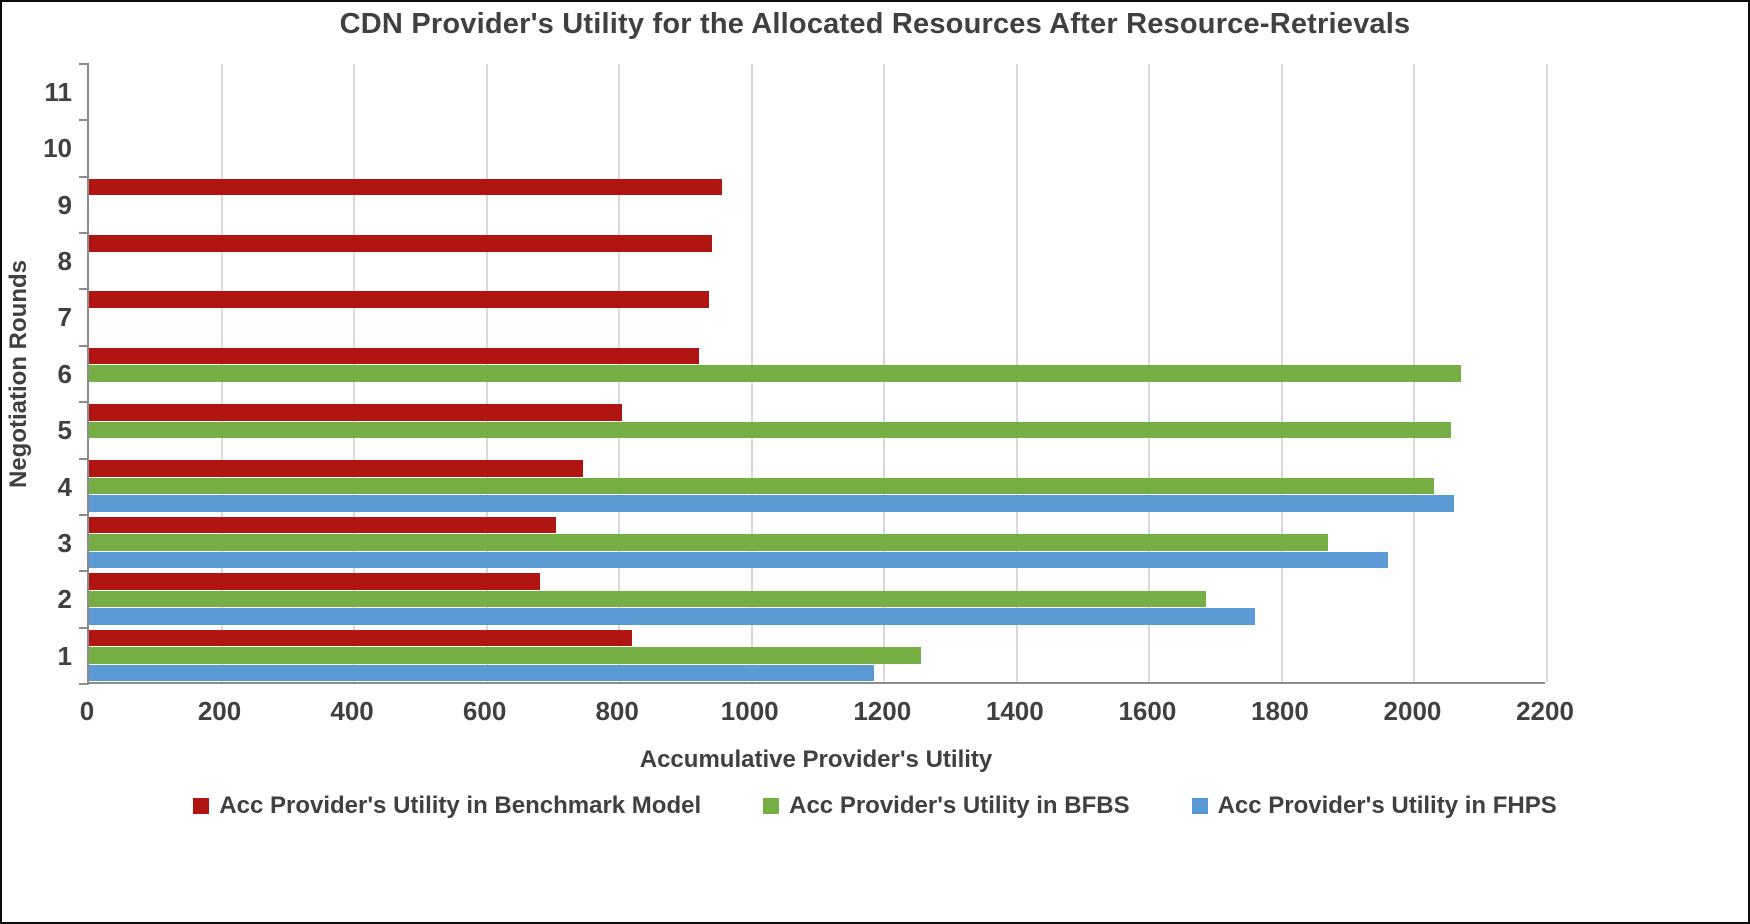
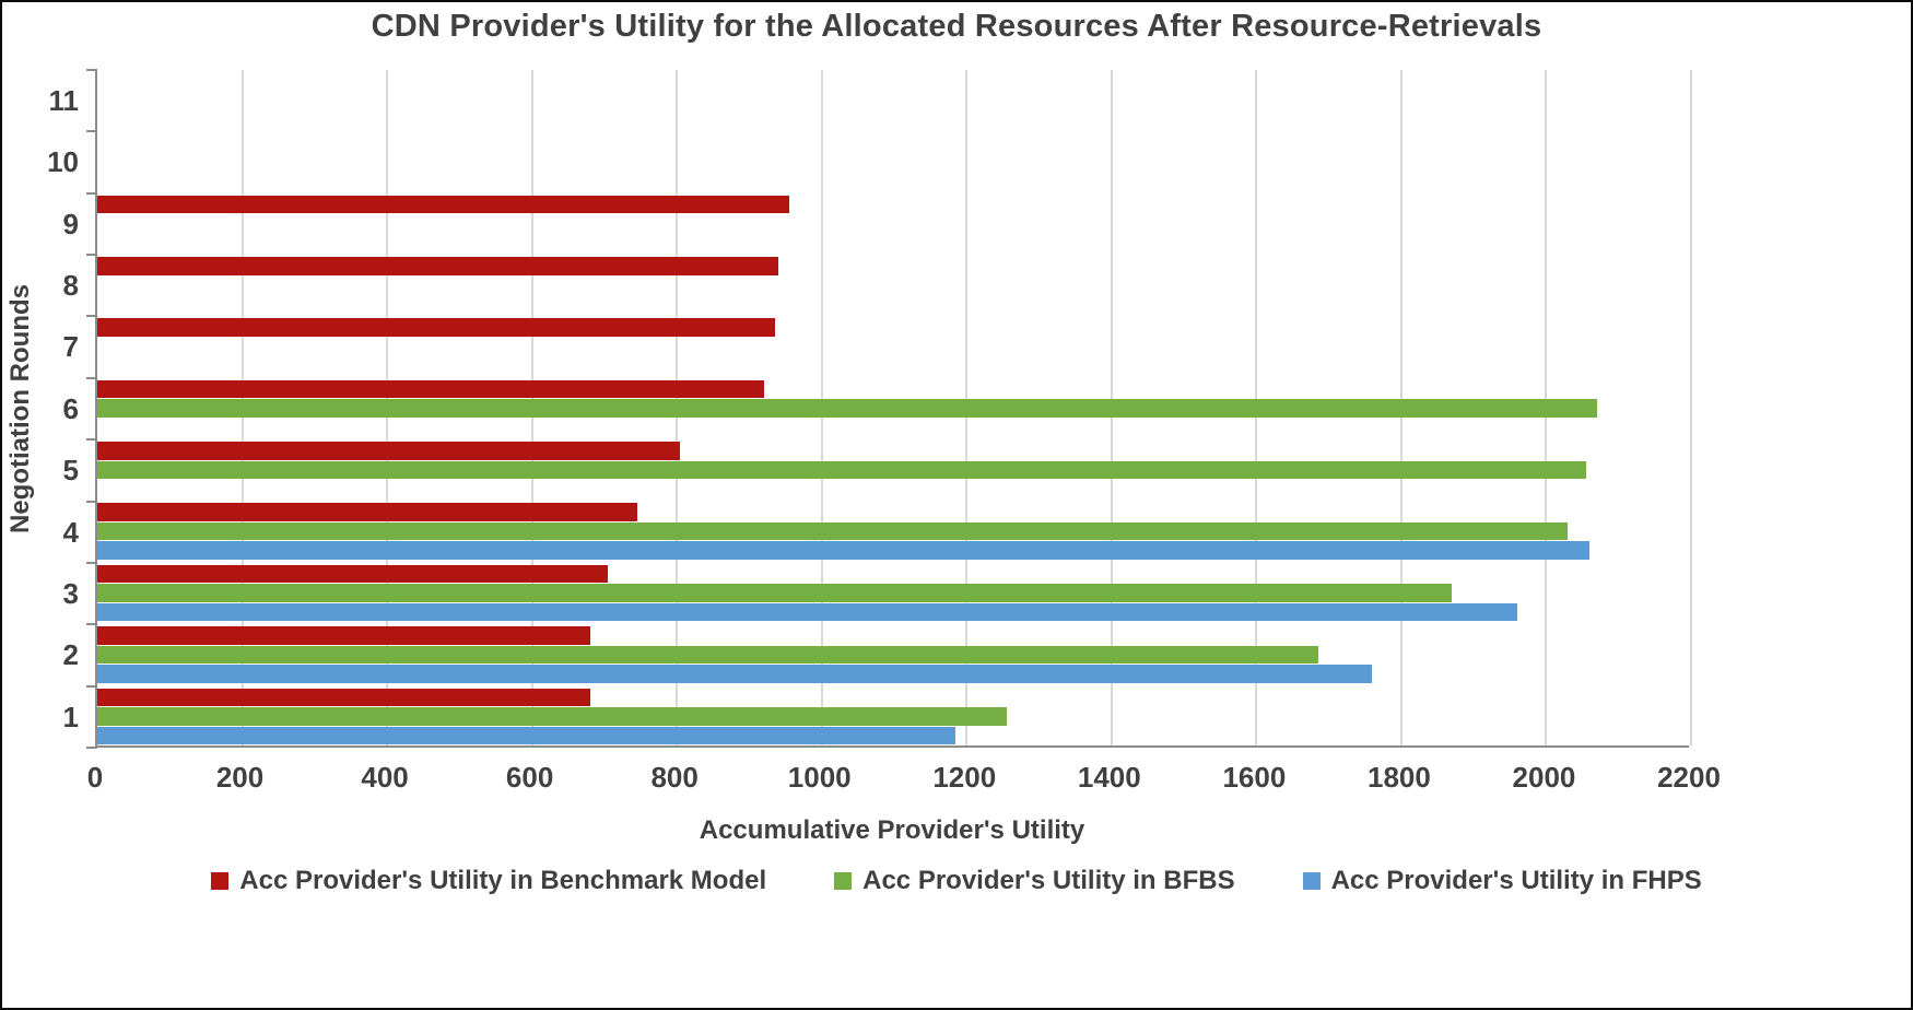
Acc Provider's Utility in Benchmark Model/1: 820 -> 680
